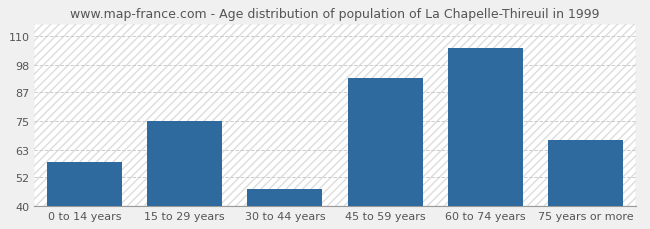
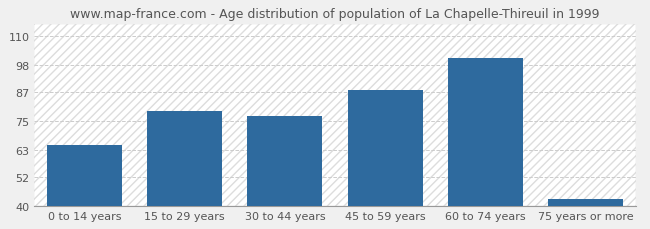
0 to 14 years: 58 -> 65
15 to 29 years: 75 -> 79
30 to 44 years: 47 -> 77
45 to 59 years: 93 -> 88
60 to 74 years: 105 -> 101
75 years or more: 67 -> 43
